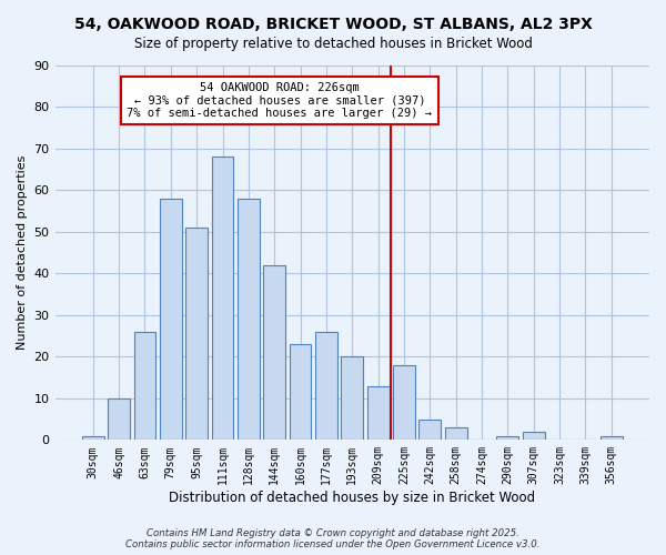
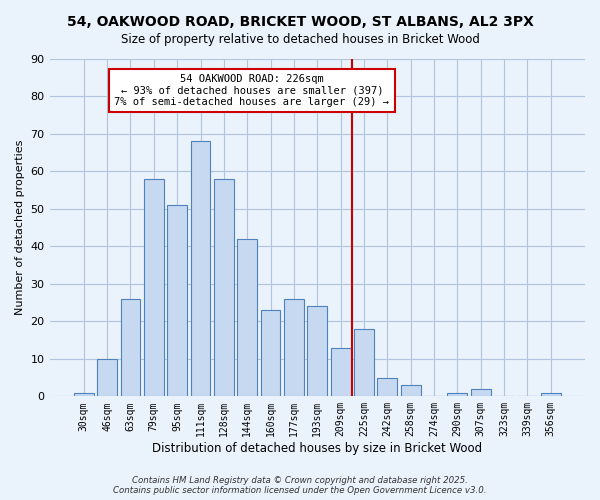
193sqm: 20 -> 24
